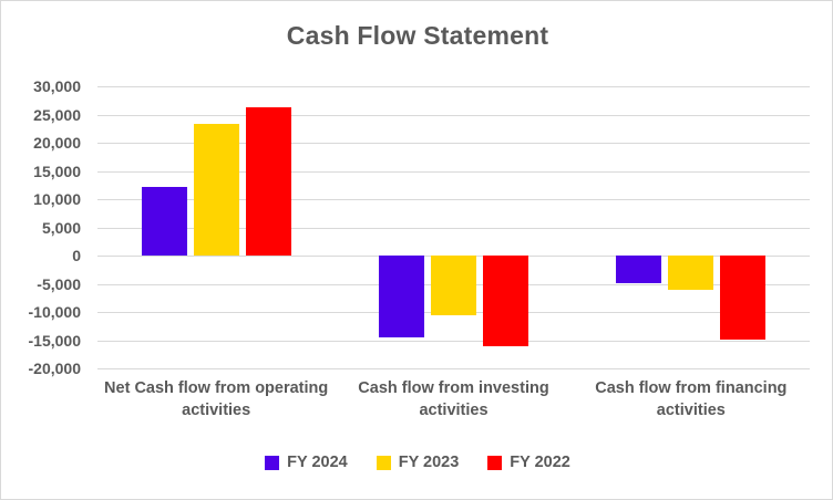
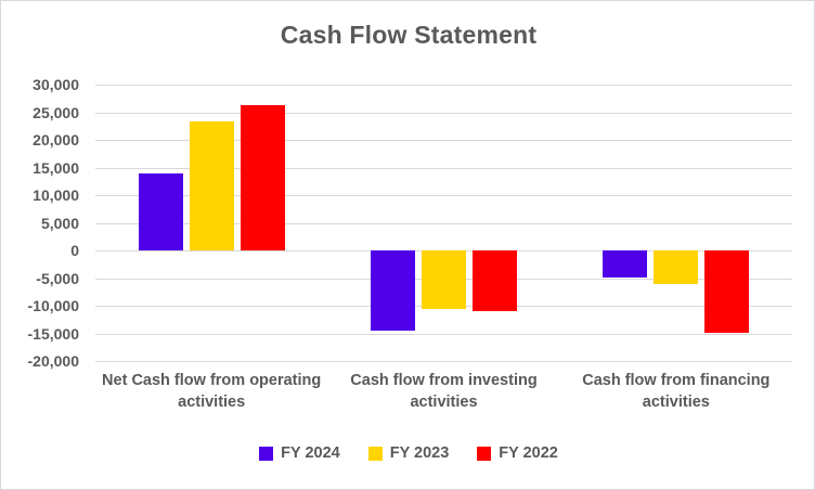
FY 2024/Net Cash flow from operating activities: 12000 -> 14000
FY 2022/Cash flow from investing activities: -16000 -> -11000
